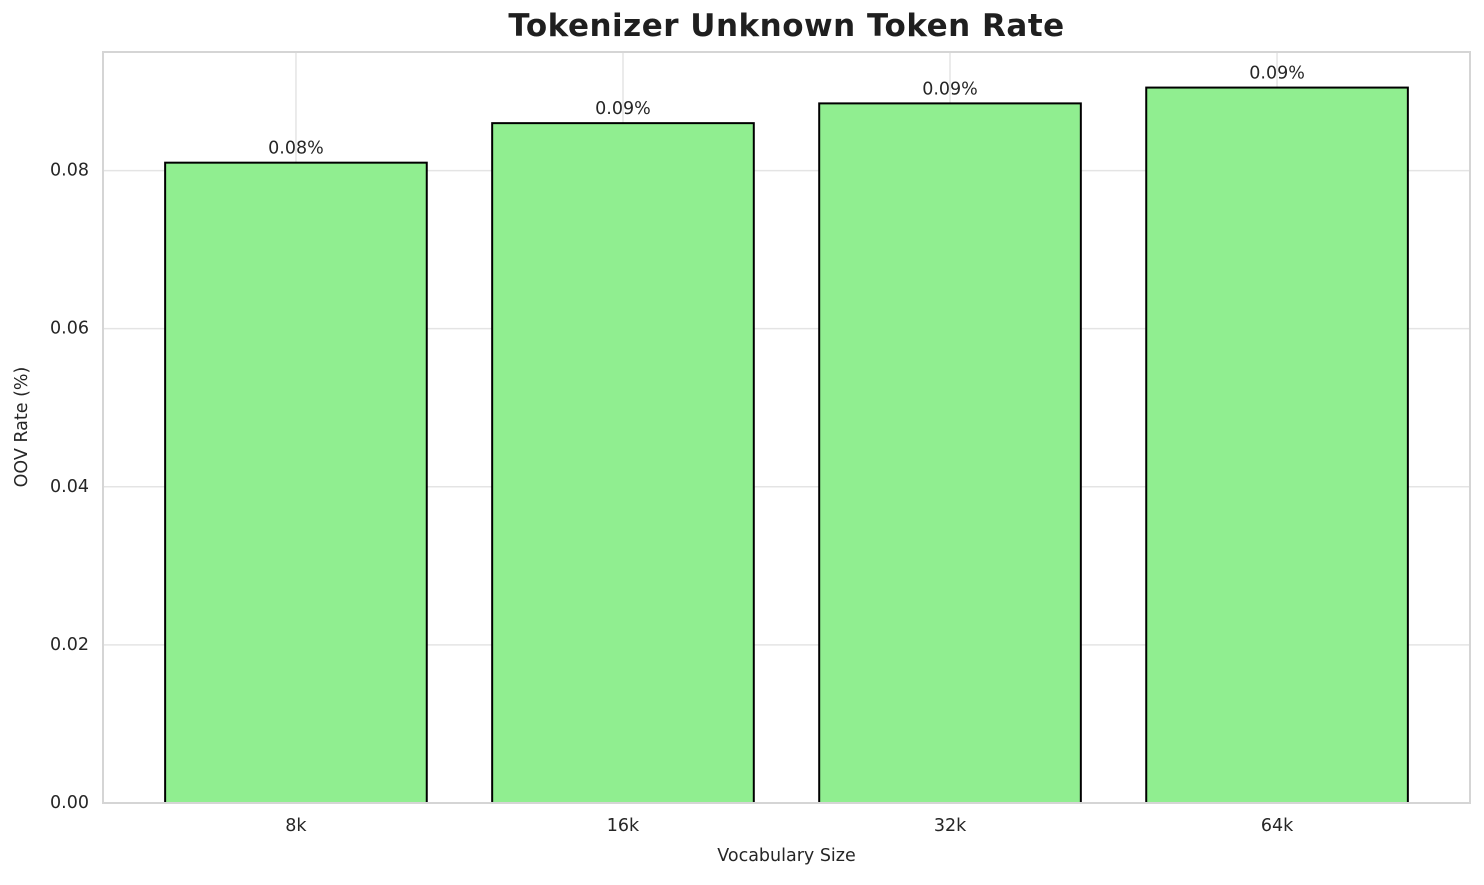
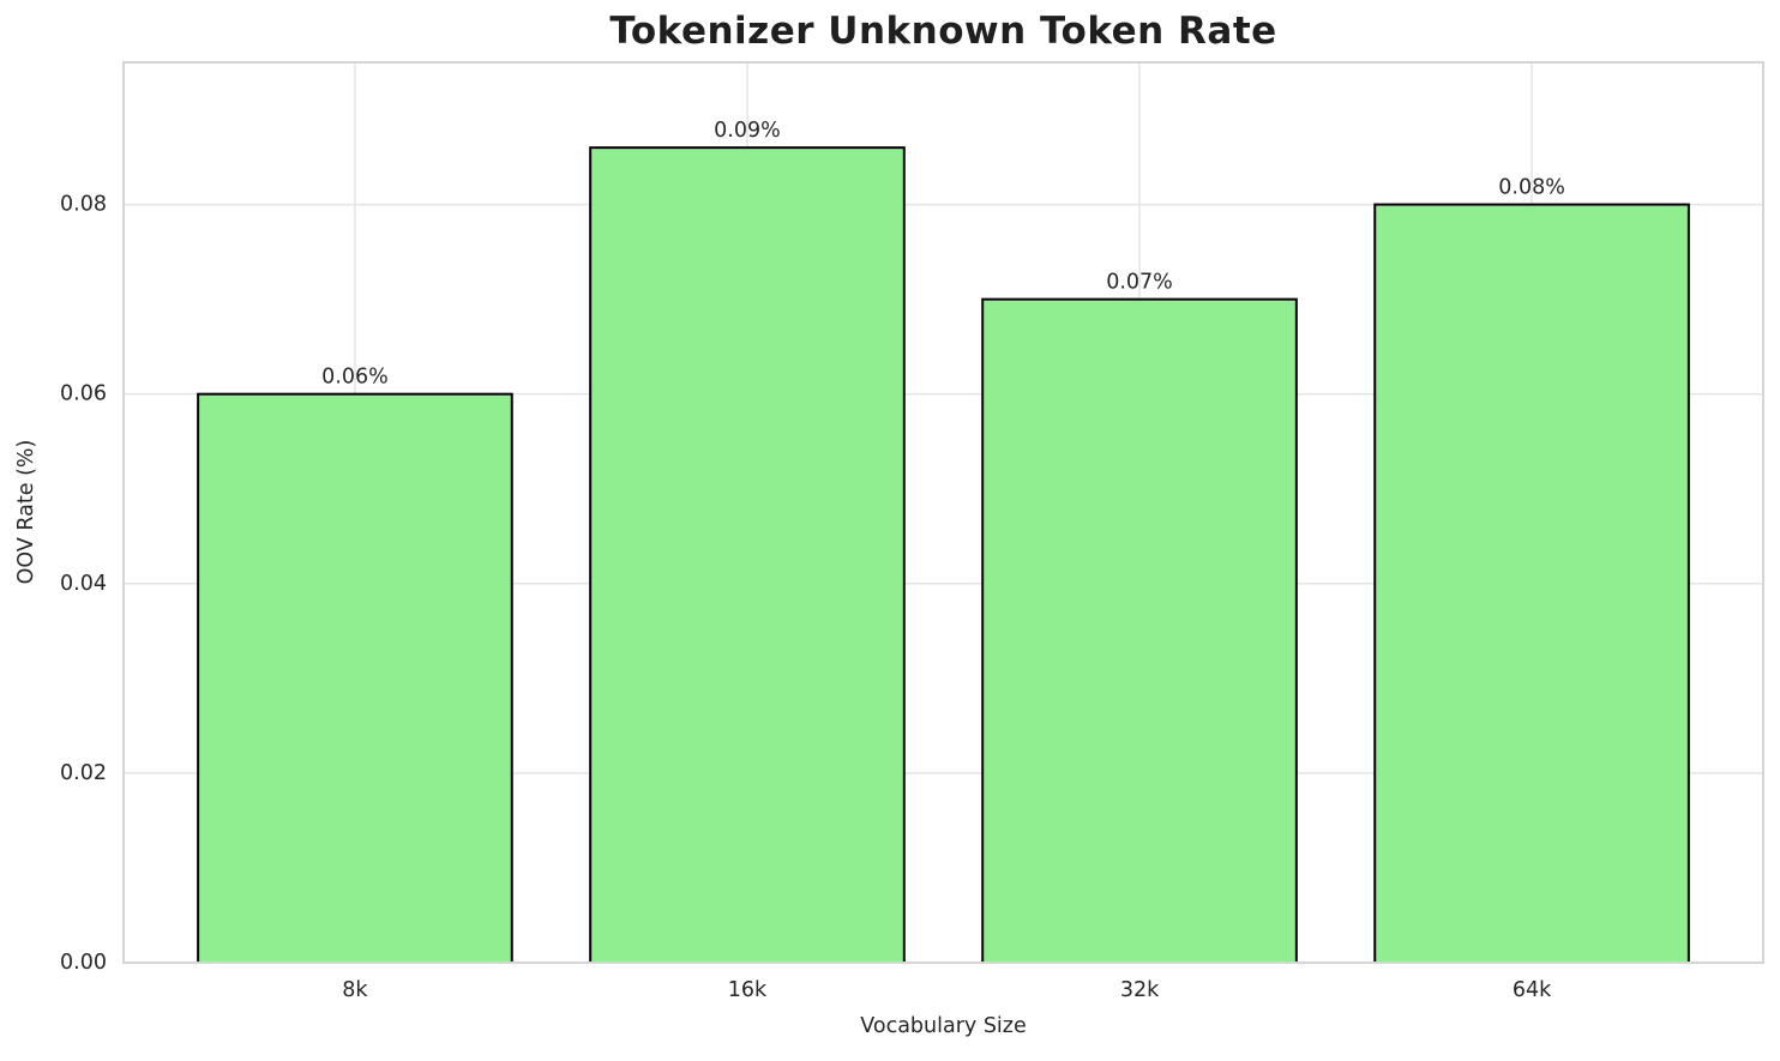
8k: 0.08% -> 0.06%
32k: 0.09% -> 0.07%
64k: 0.09% -> 0.08%
